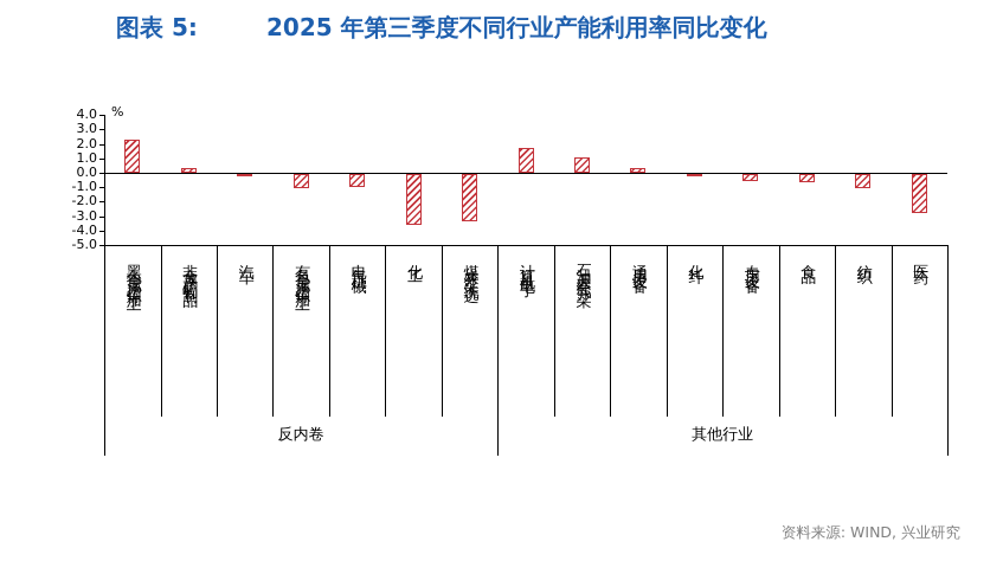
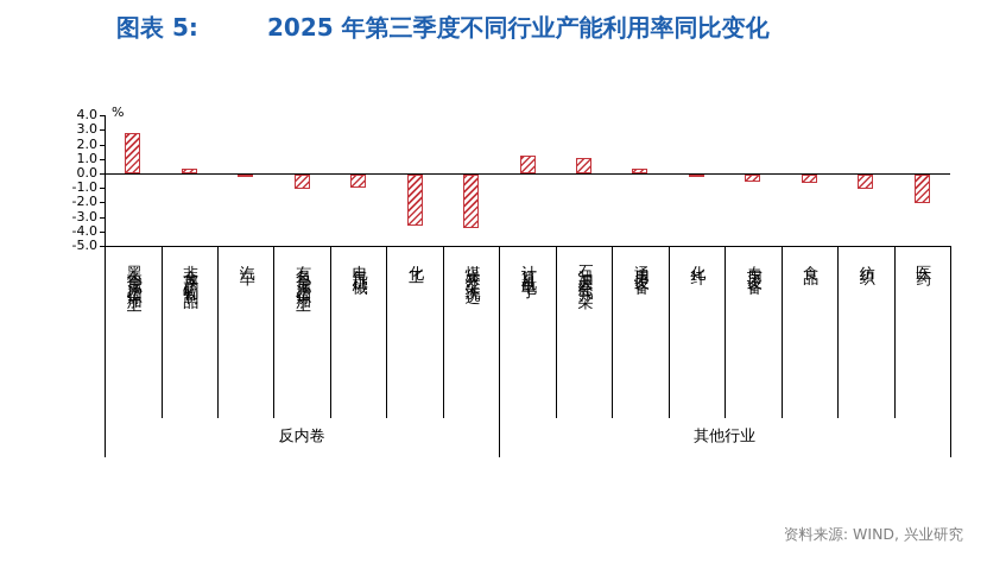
黑色金属冶炼加工: 2.3 -> 2.8
煤炭开采洗选: -3.3 -> -3.7
计算机电子: 1.7 -> 1.2
医药: -2.7 -> -2.0
